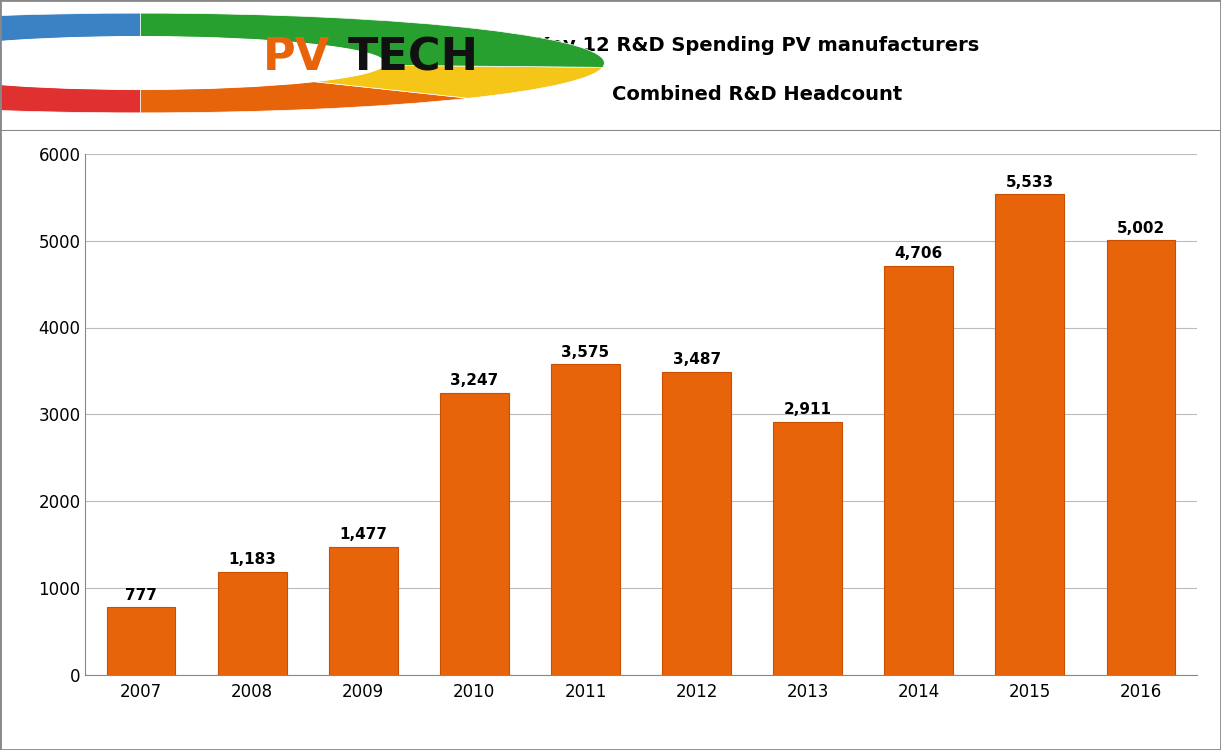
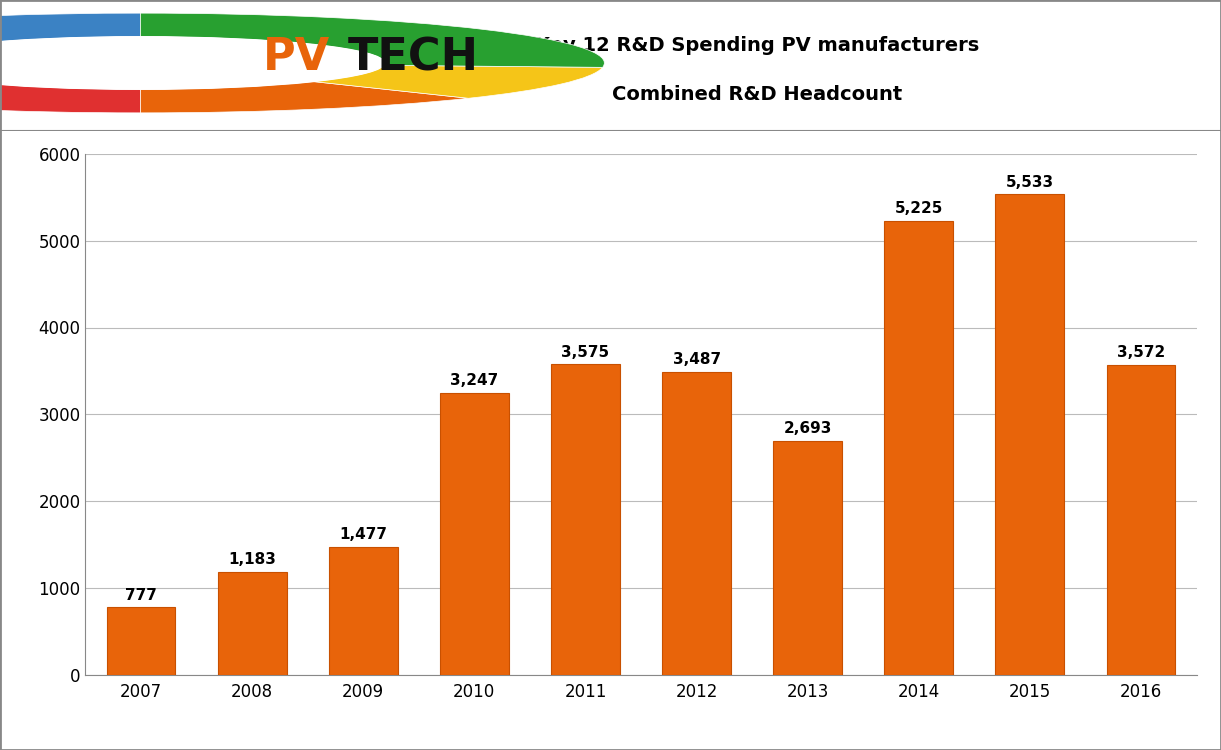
2013: 2,911 -> 2,693
2014: 4,706 -> 5,225
2016: 5,002 -> 3,572
